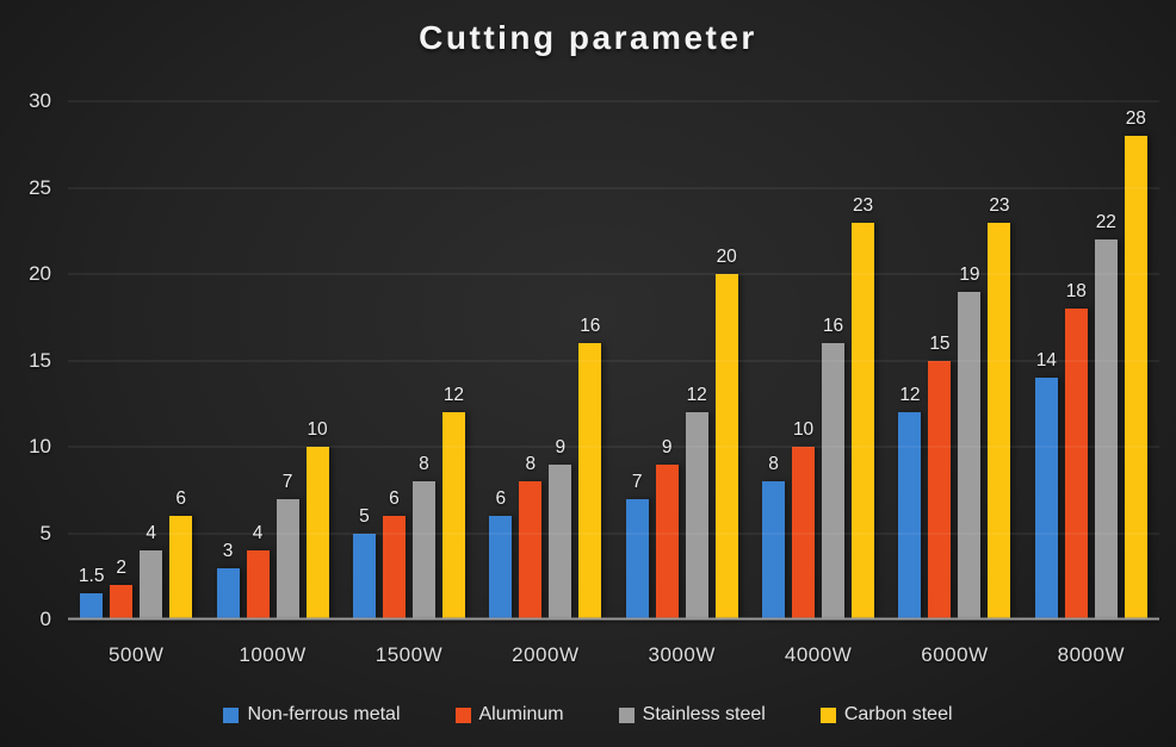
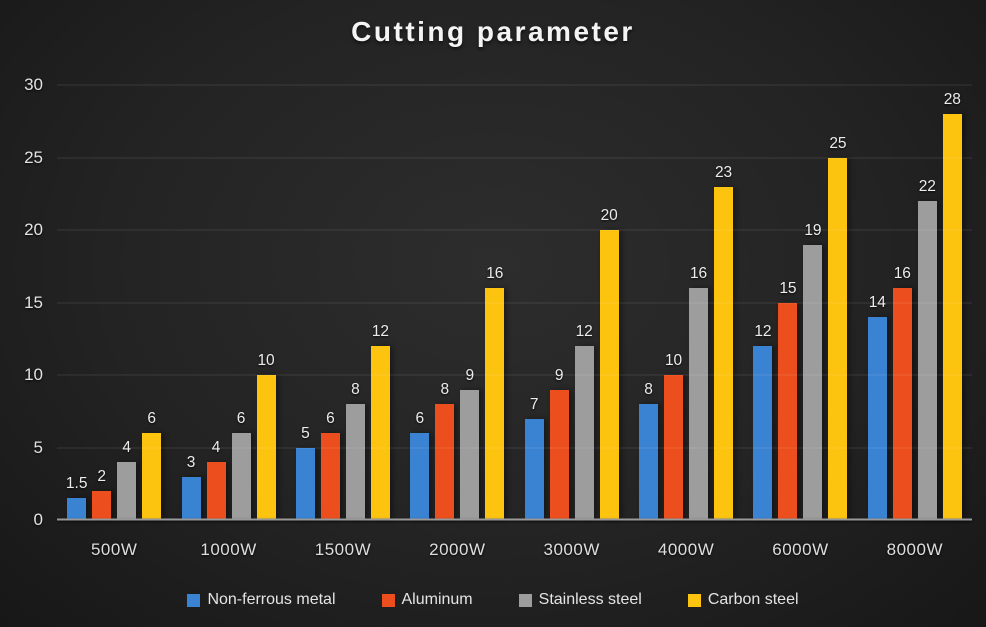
Stainless steel/1000W: 7 -> 6
Carbon steel/6000W: 23 -> 25
Aluminum/8000W: 18 -> 16
